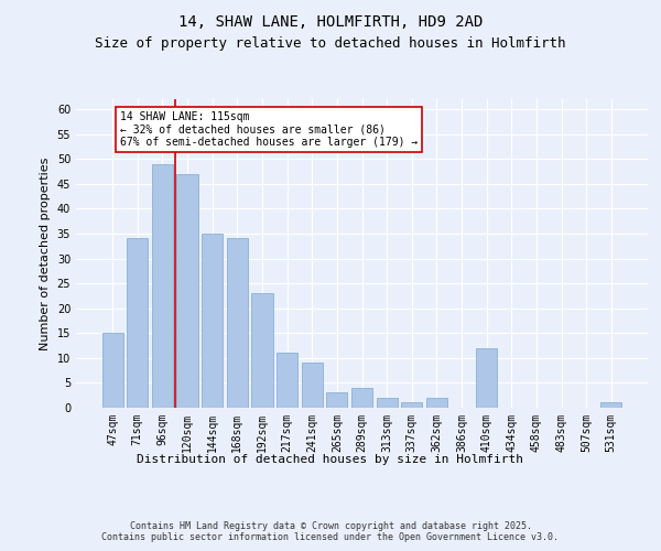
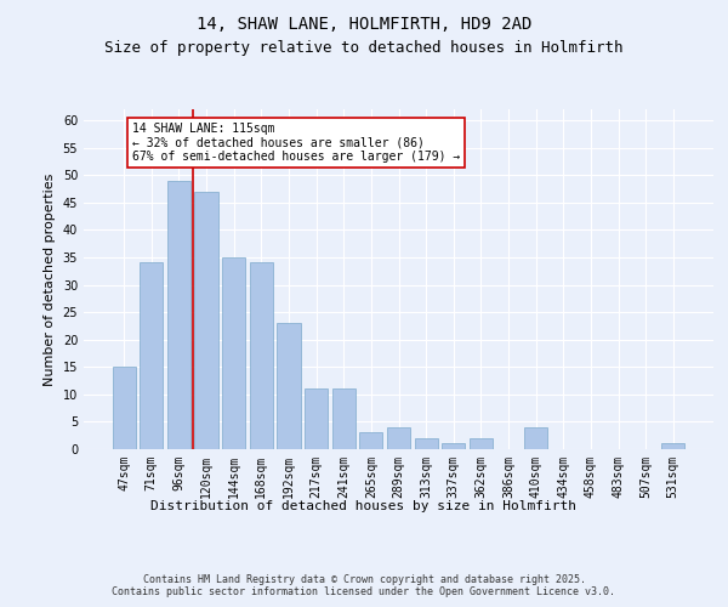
241sqm: 9 -> 11
410sqm: 12 -> 4
